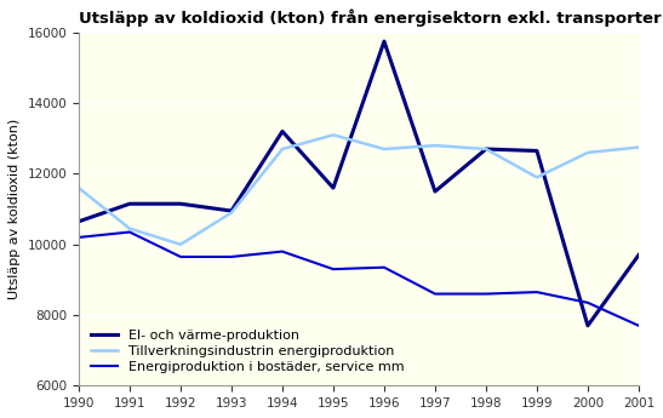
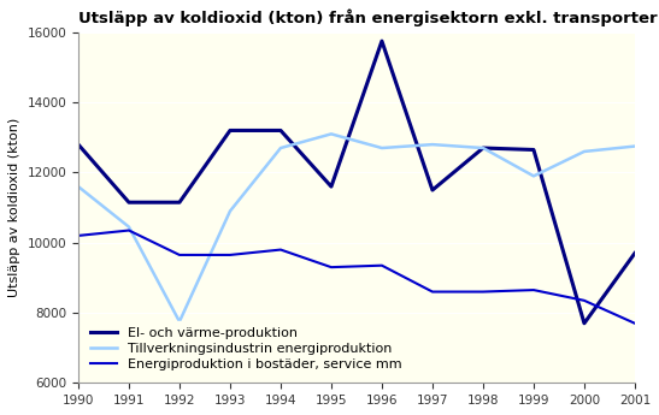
El- och värme-produktion/1990: 10650 -> 12800
Tillverkningsindustrin energiproduktion/1992: 10000 -> 7750
El- och värme-produktion/1993: 10950 -> 13200
